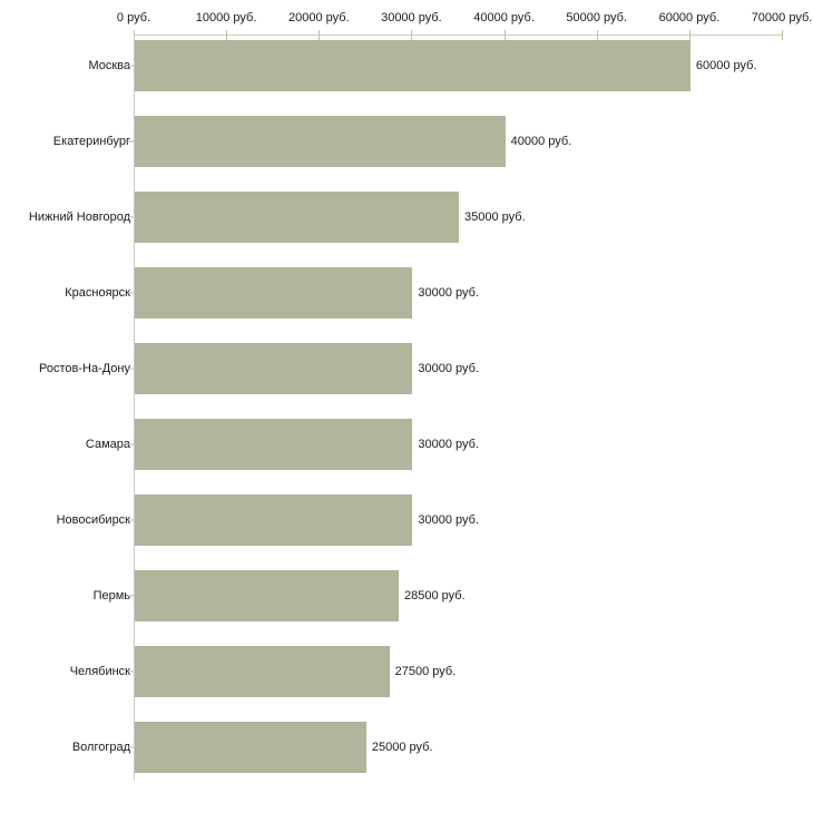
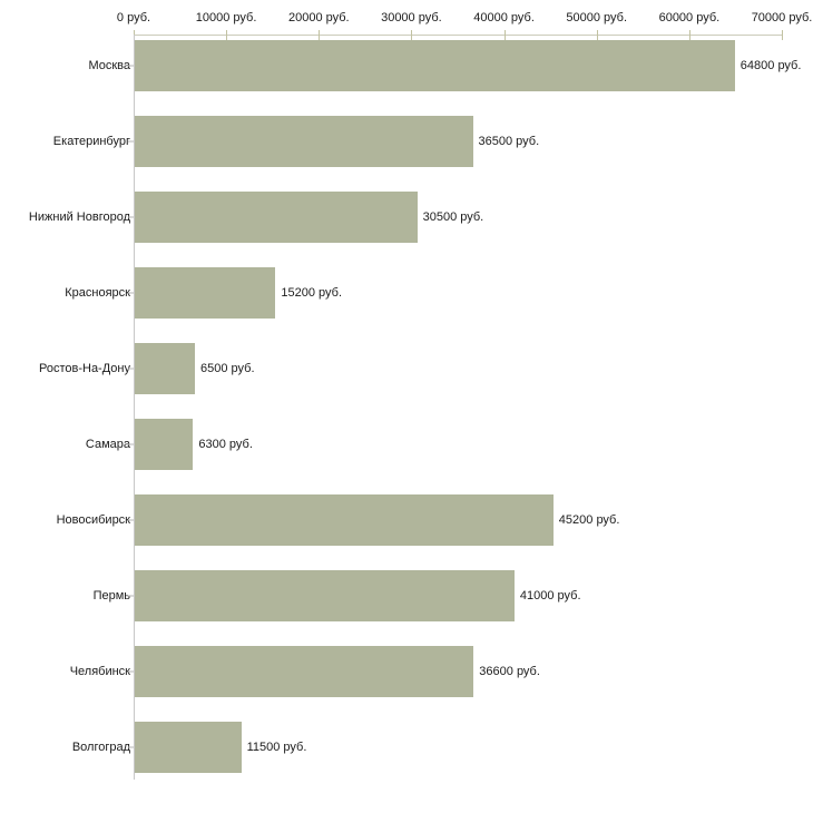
Москва: 60000 -> 64800
Екатеринбург: 40000 -> 36500
Нижний Новгород: 35000 -> 30500
Красноярск: 30000 -> 15200
Ростов-На-Дону: 30000 -> 6500
Самара: 30000 -> 6300
Новосибирск: 30000 -> 45200
Пермь: 28500 -> 41000
Челябинск: 27500 -> 36600
Волгоград: 25000 -> 11500
